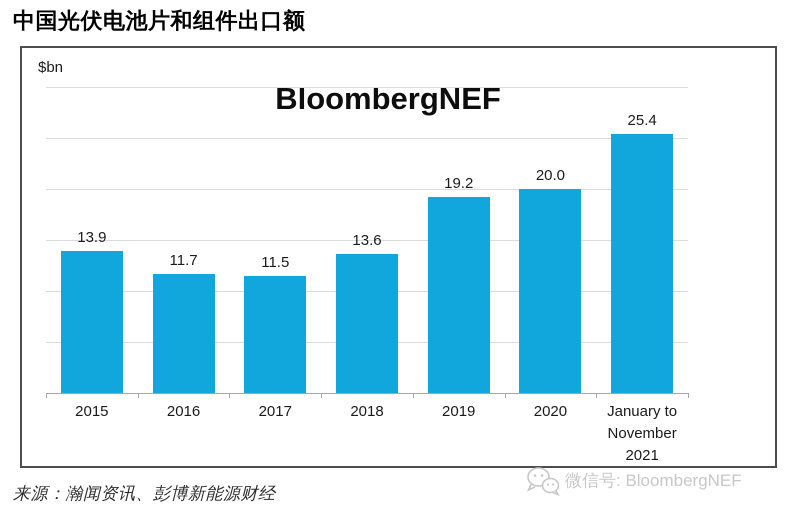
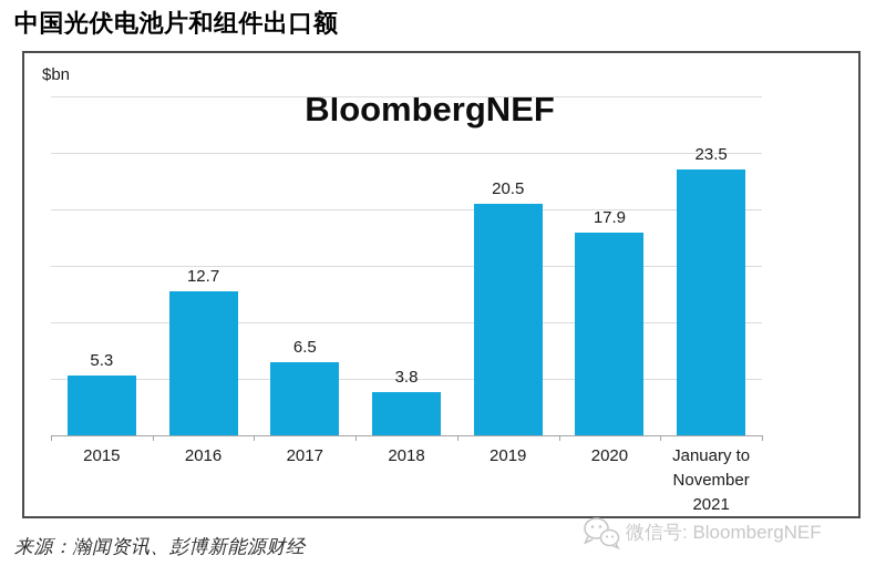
2015: 13.9 -> 5.3
2016: 11.7 -> 12.7
2017: 11.5 -> 6.5
2018: 13.6 -> 3.8
2019: 19.2 -> 20.5
2020: 20.0 -> 17.9
January to November 2021: 25.4 -> 23.5
